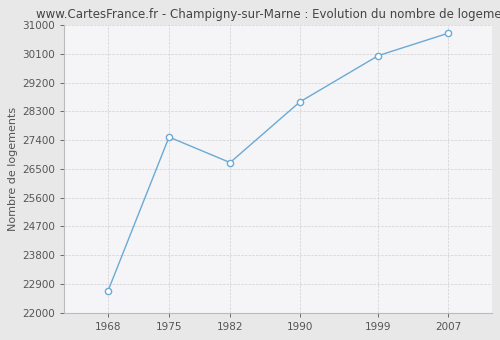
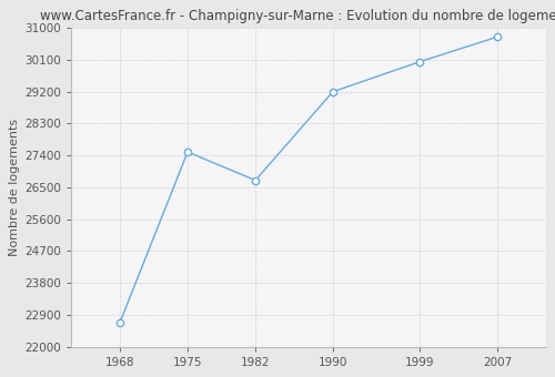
1990: 28600 -> 29200
